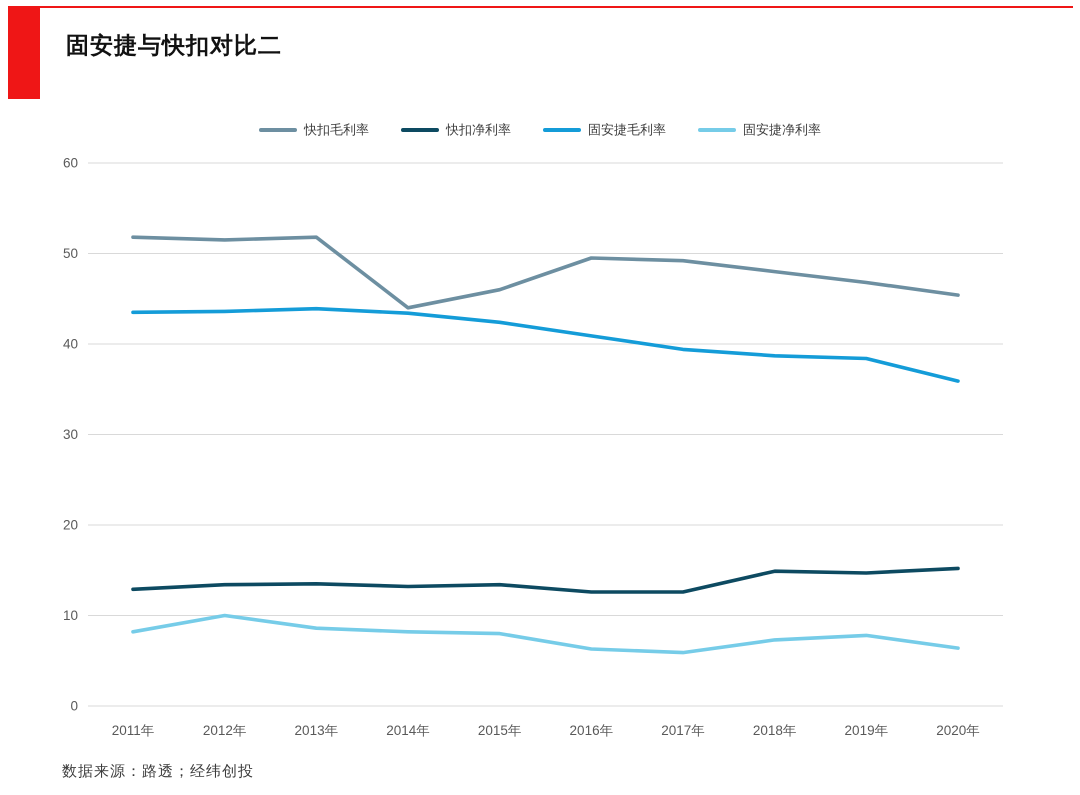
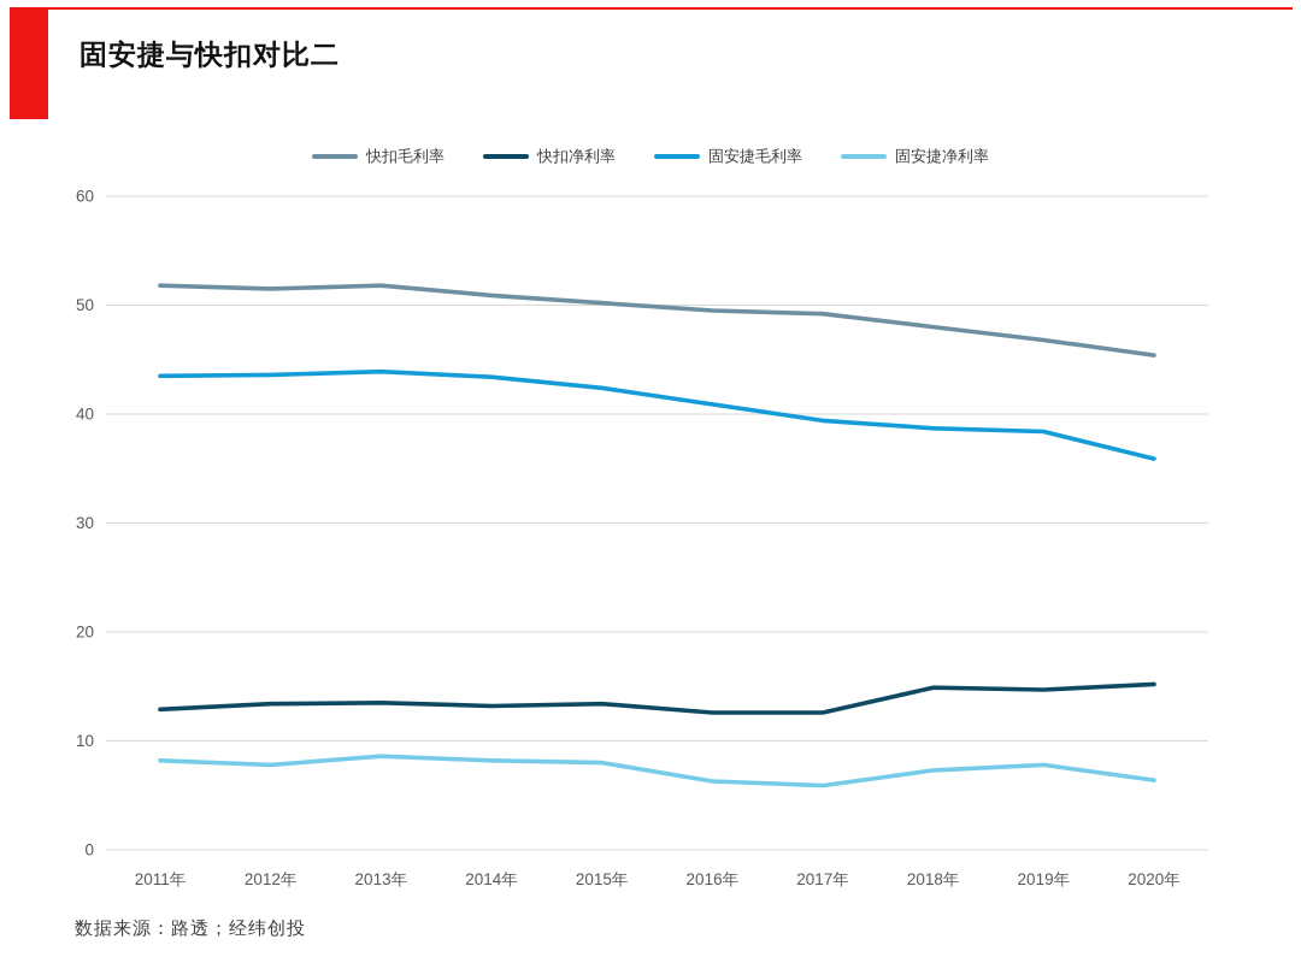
固安捷净利率/2012年: 10 -> 8
快扣毛利率/2014年: 44 -> 51
快扣毛利率/2015年: 46 -> 50
